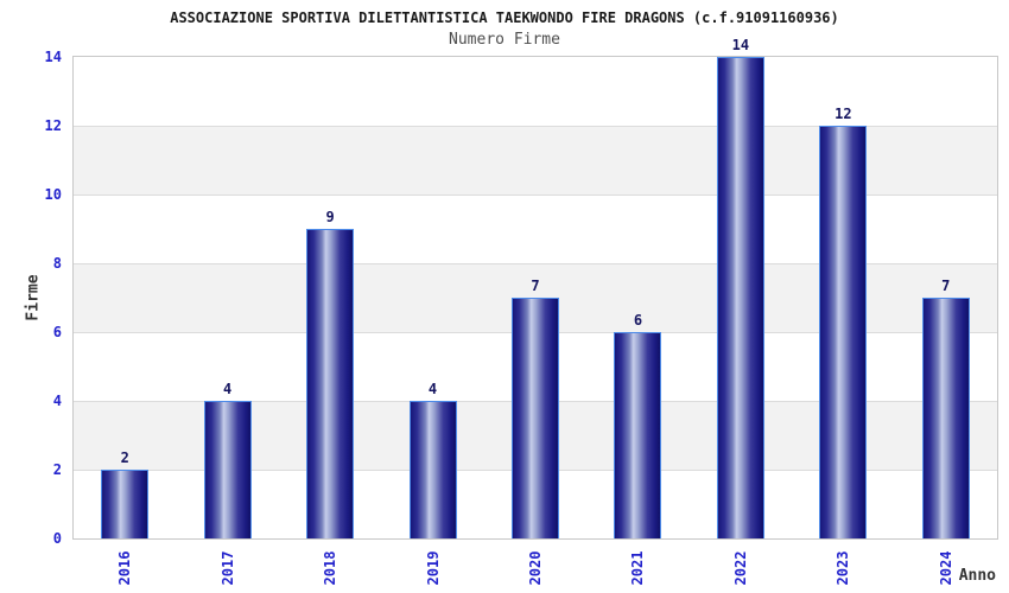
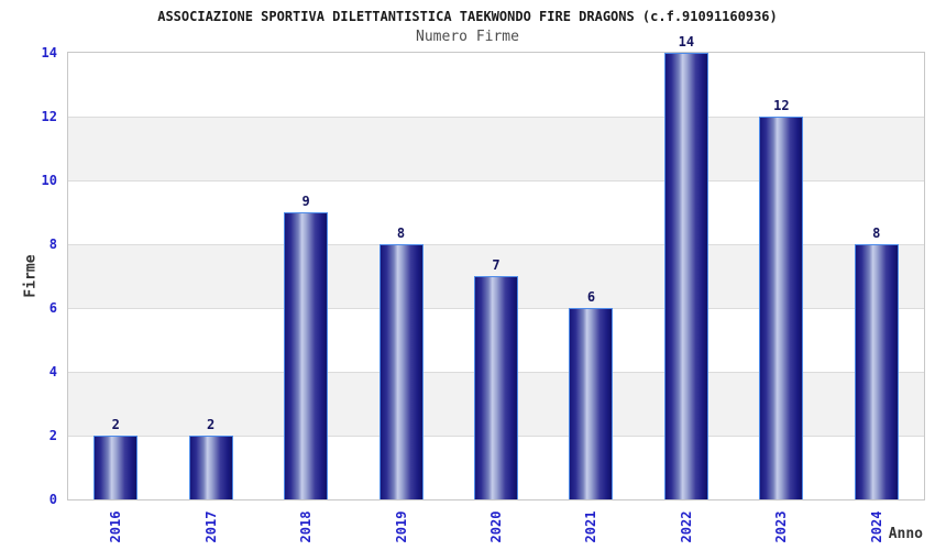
2017: 4 -> 2
2019: 4 -> 8
2024: 7 -> 8
